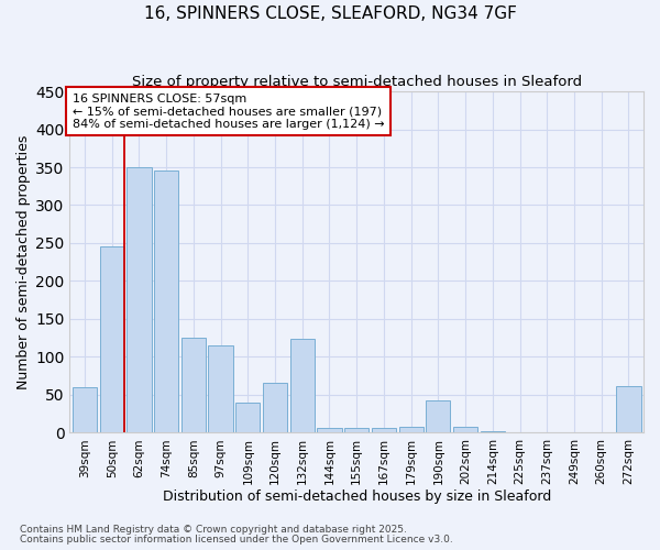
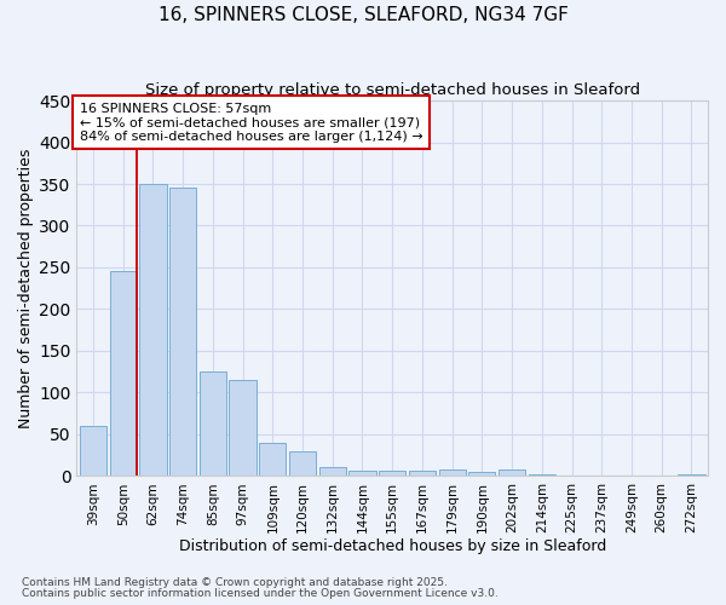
120sqm: 66 -> 30
132sqm: 124 -> 10
190sqm: 42 -> 5
272sqm: 62 -> 2
